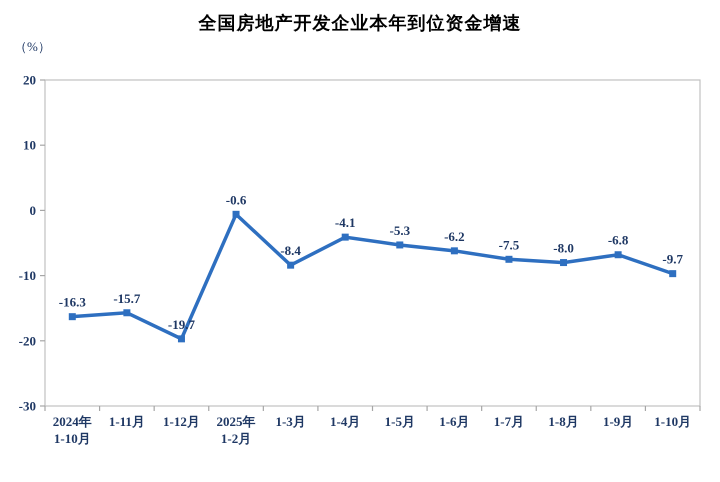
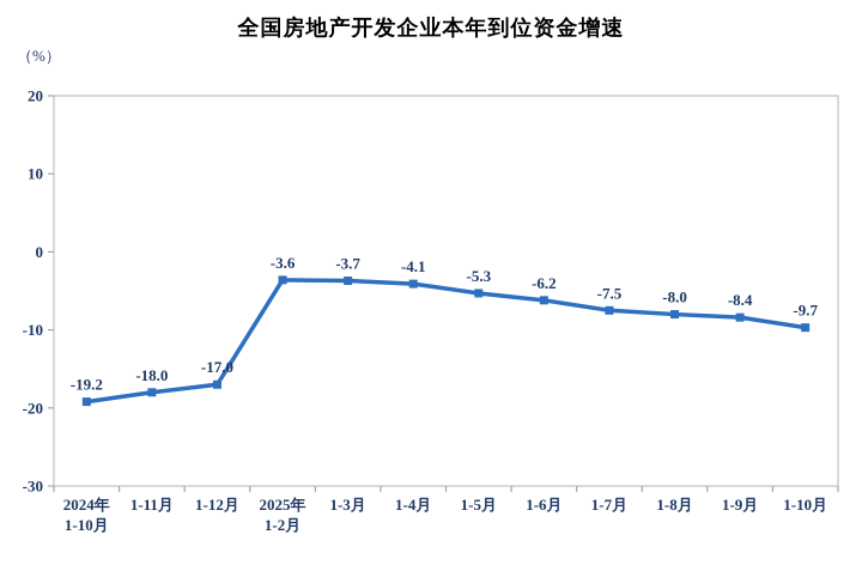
2024年 1-10月: -16.3 -> -19.2
1-11月: -15.7 -> -18.0
1-12月: -19.7 -> -17.0
2025年 1-2月: -0.6 -> -3.6
1-3月: -8.4 -> -3.7
1-9月: -6.8 -> -8.4
